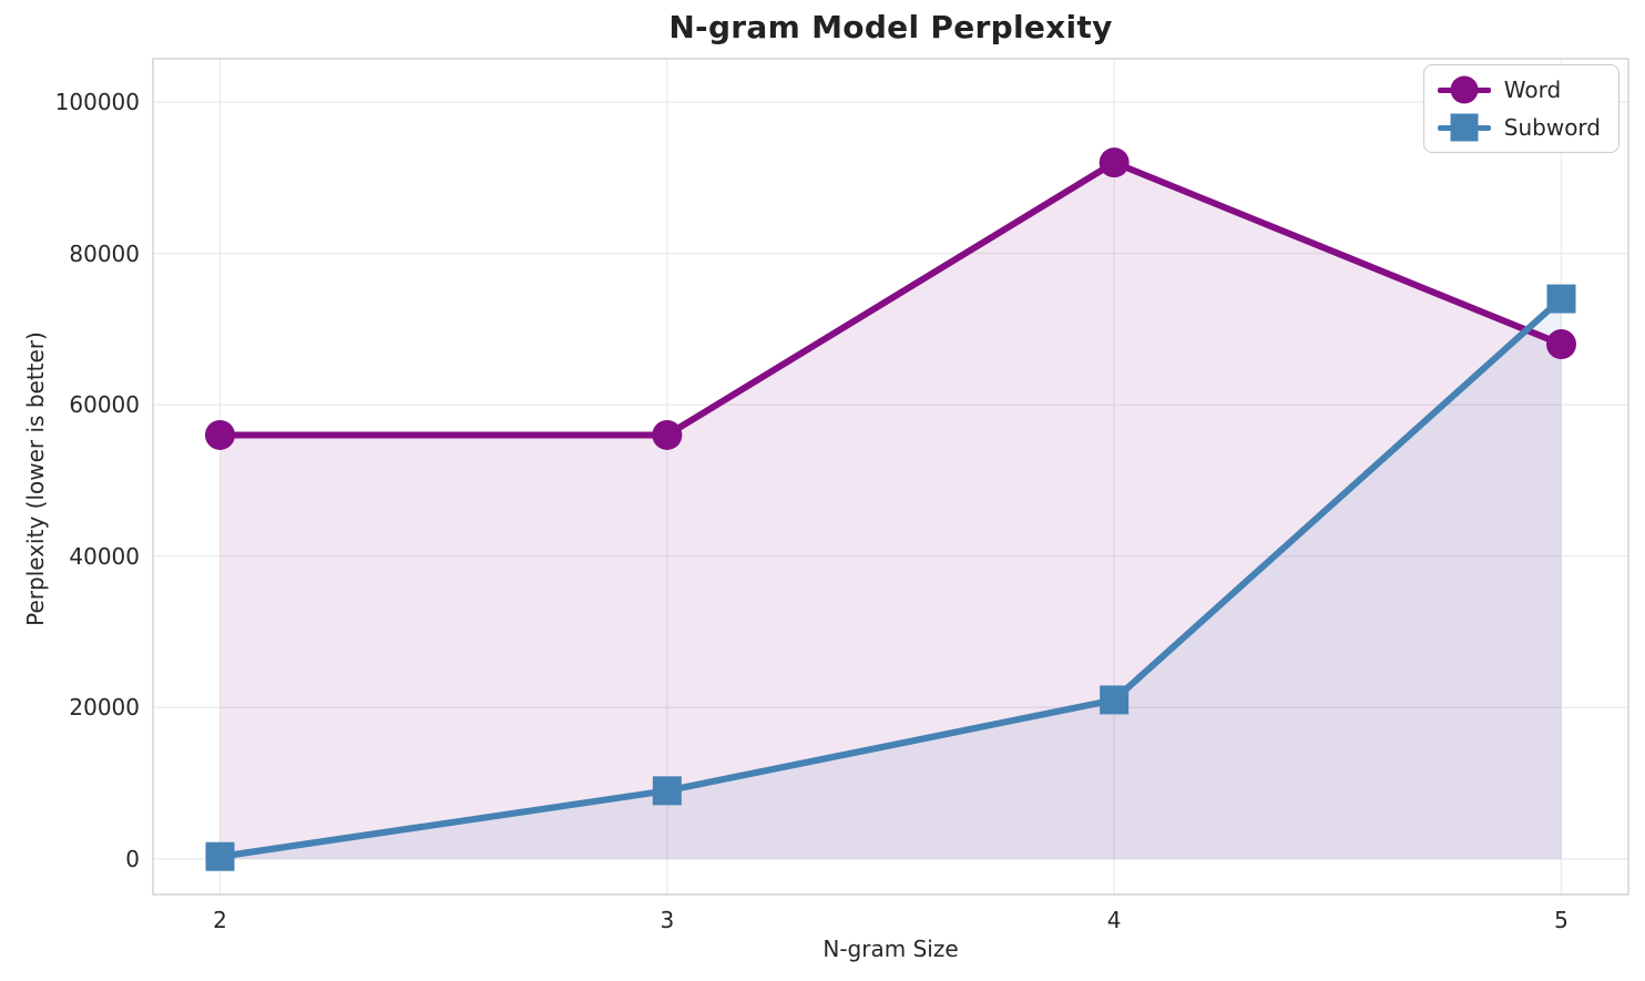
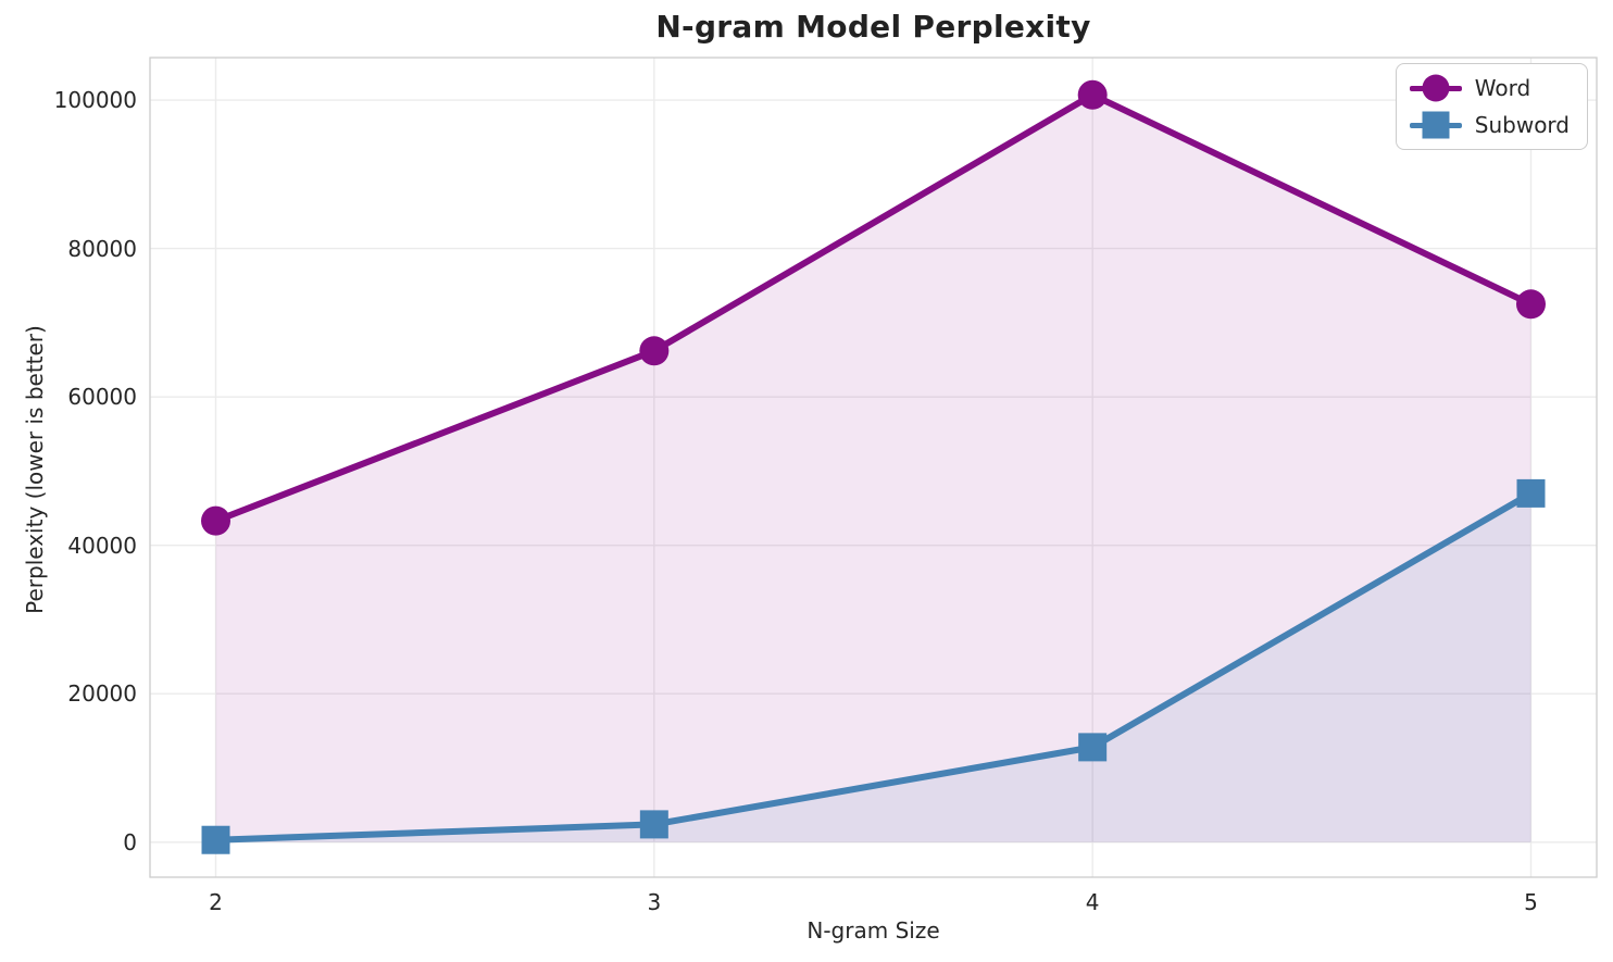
Word/2: 56000 -> 43000
Word/3: 56000 -> 66000
Subword/3: 9000 -> 2000
Word/4: 92000 -> 101000
Subword/4: 21000 -> 13000
Word/5: 68000 -> 72000
Subword/5: 74000 -> 47000
